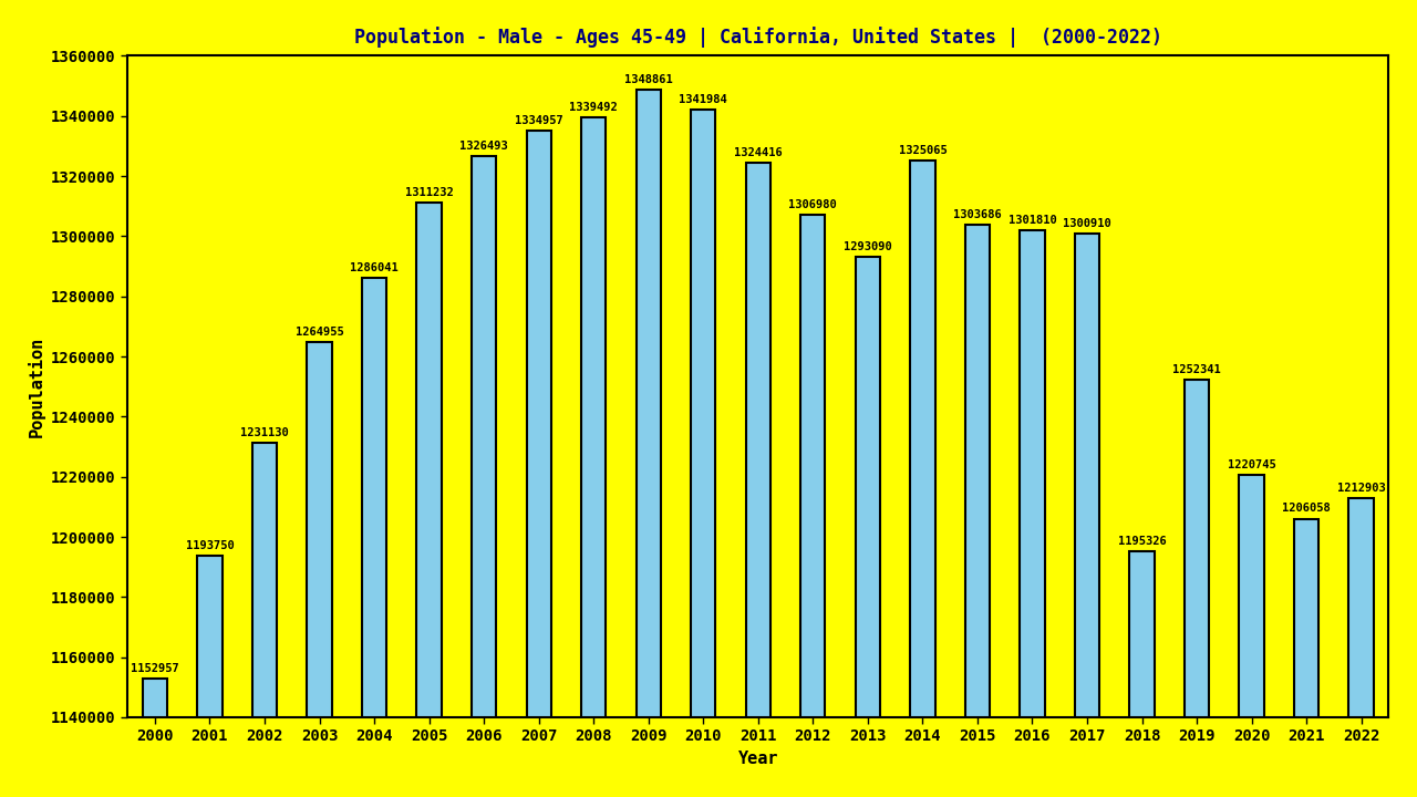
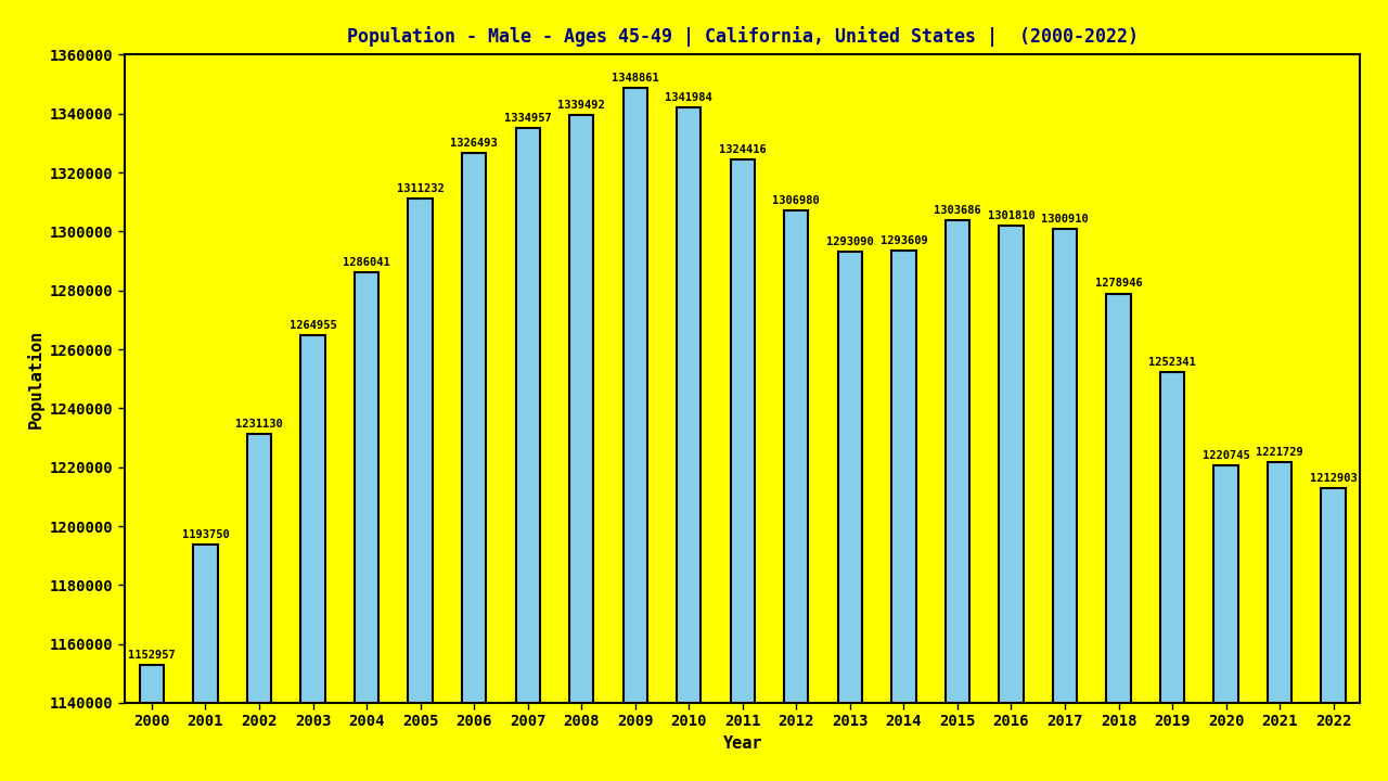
2014: 1325065 -> 1293609
2018: 1195326 -> 1278946
2021: 1206058 -> 1221729
